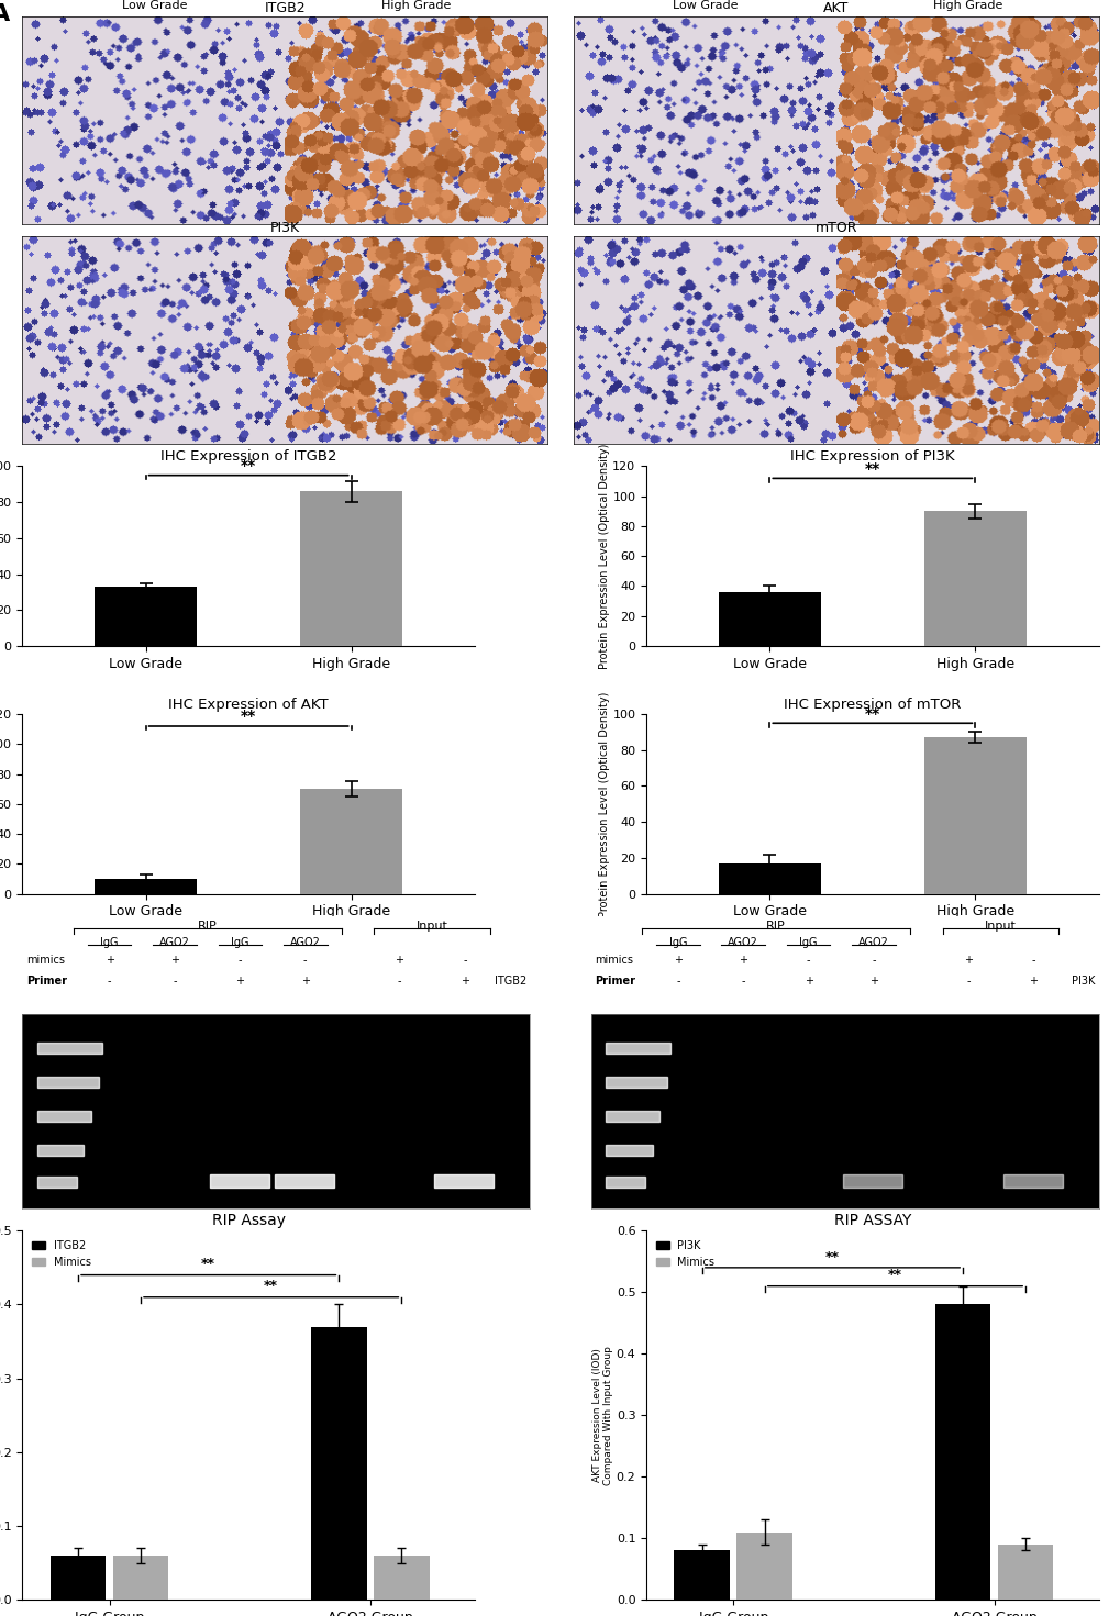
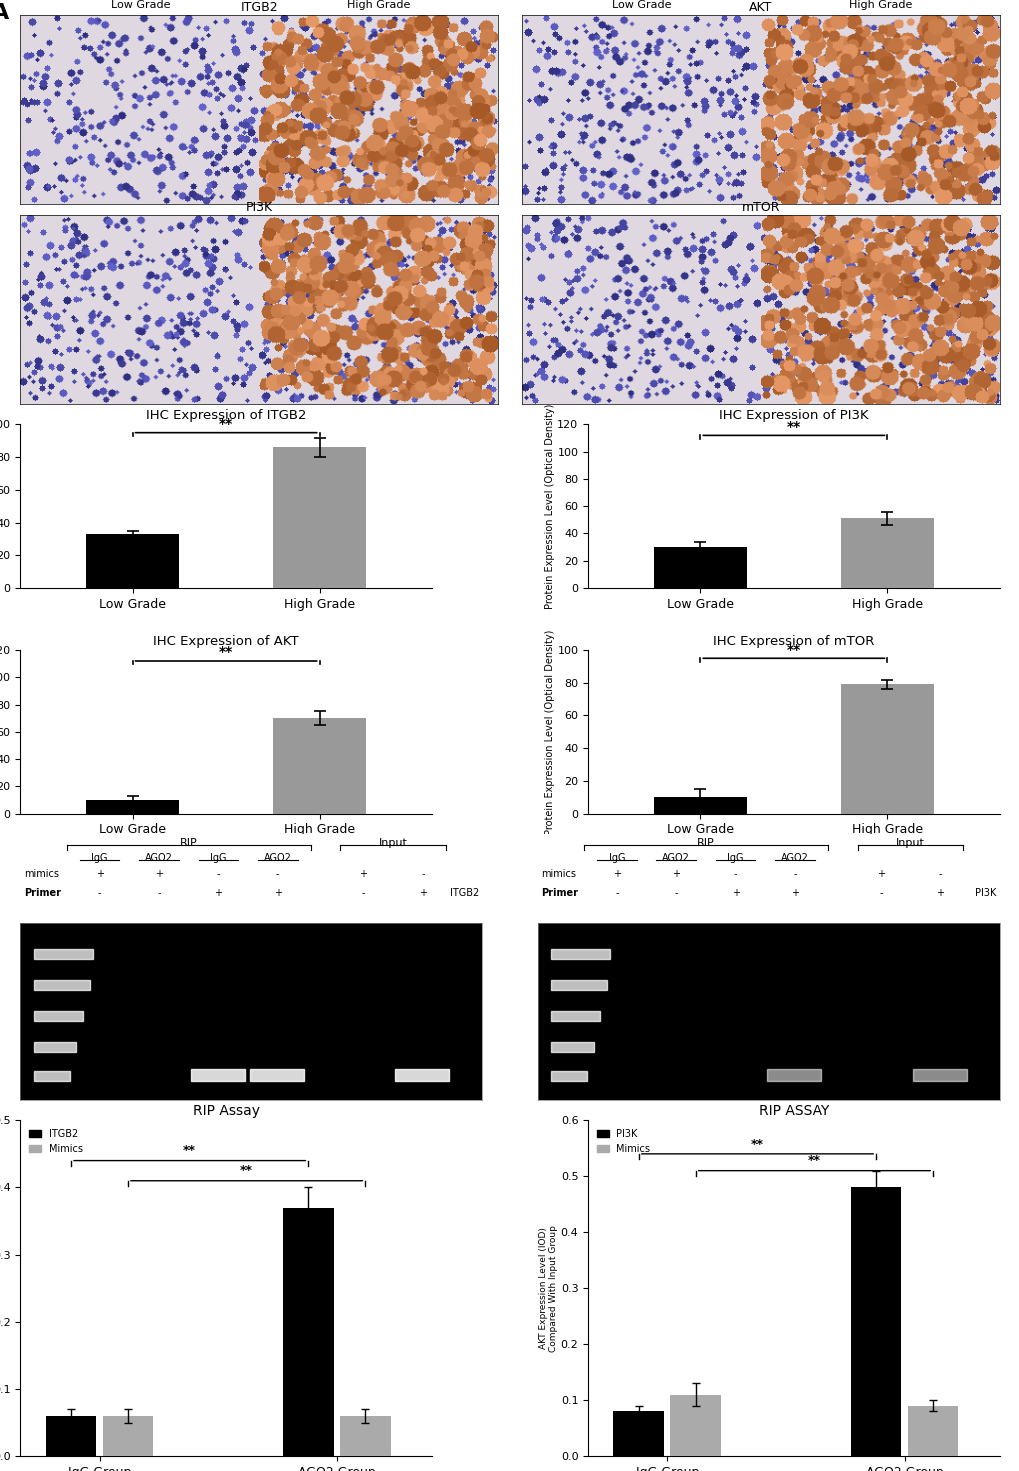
IHC Expression of PI3K/Low Grade: 36 -> 30
IHC Expression of PI3K/High Grade: 90 -> 51
IHC Expression of mTOR/Low Grade: 17 -> 10
IHC Expression of mTOR/High Grade: 87 -> 79
